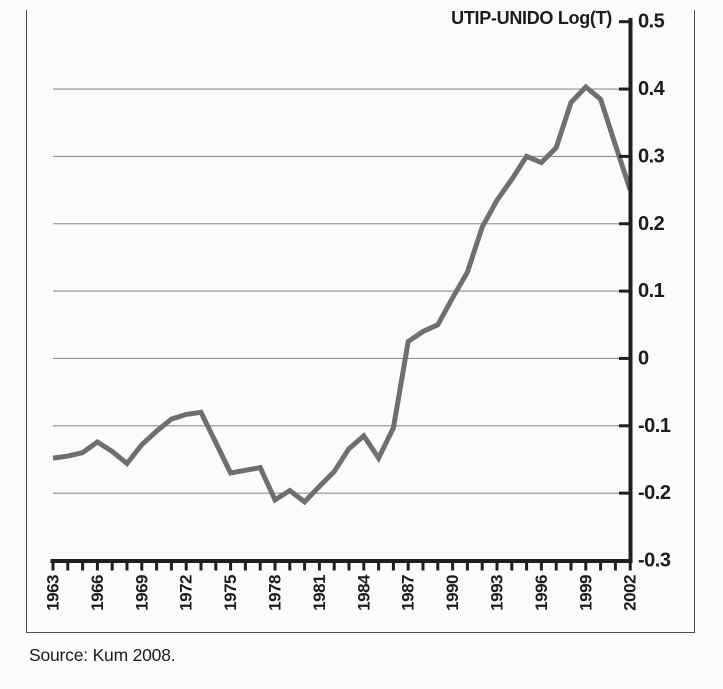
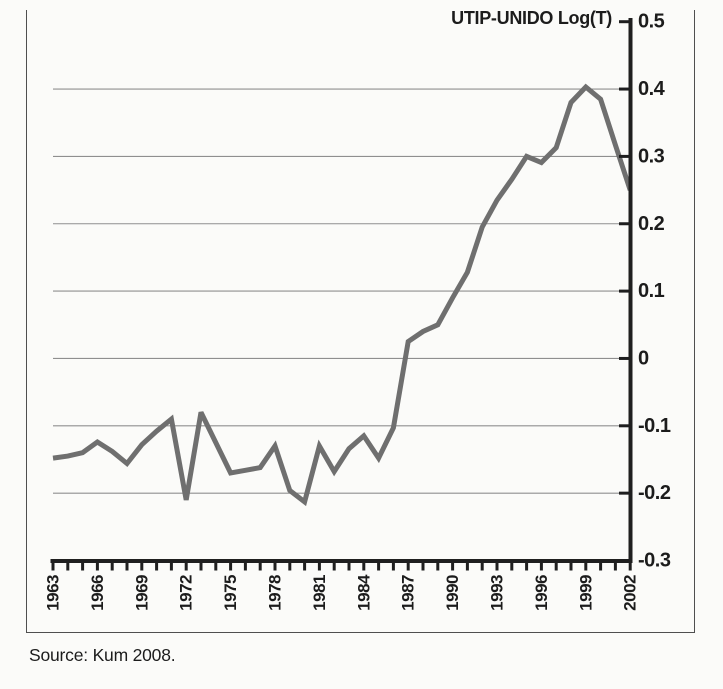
1972: -0.08 -> -0.21
1978: -0.21 -> -0.13
1981: -0.19 -> -0.13
